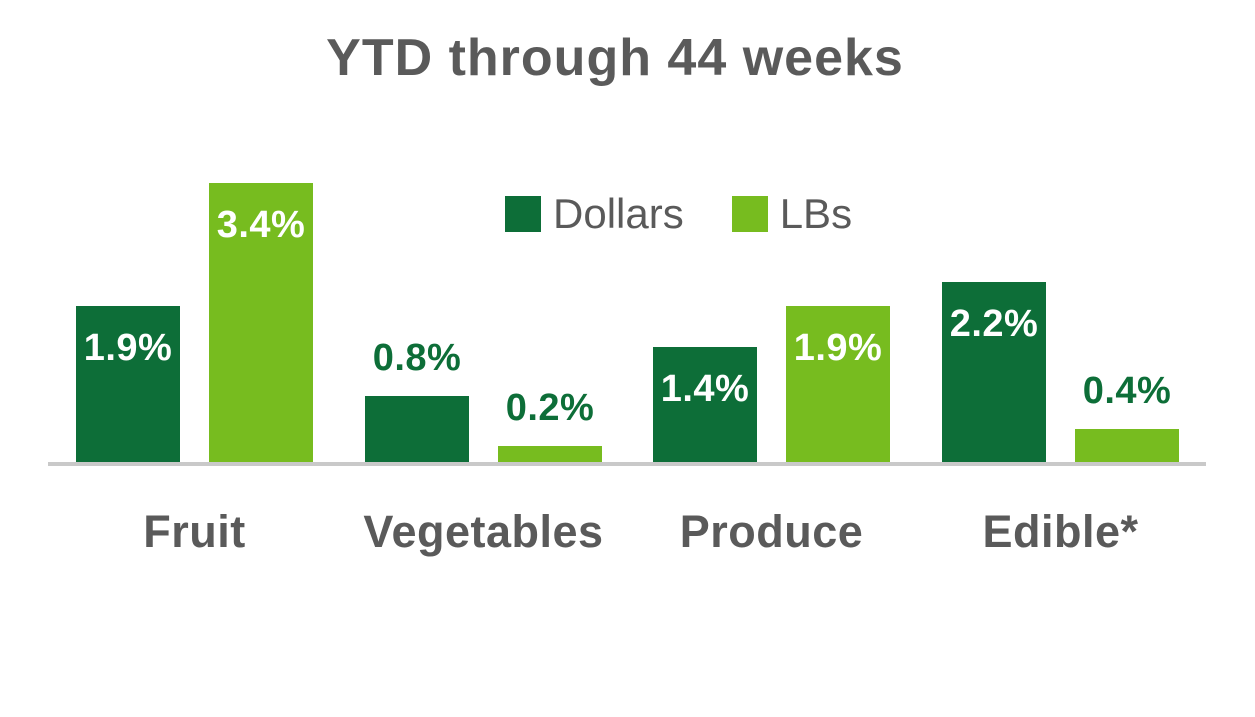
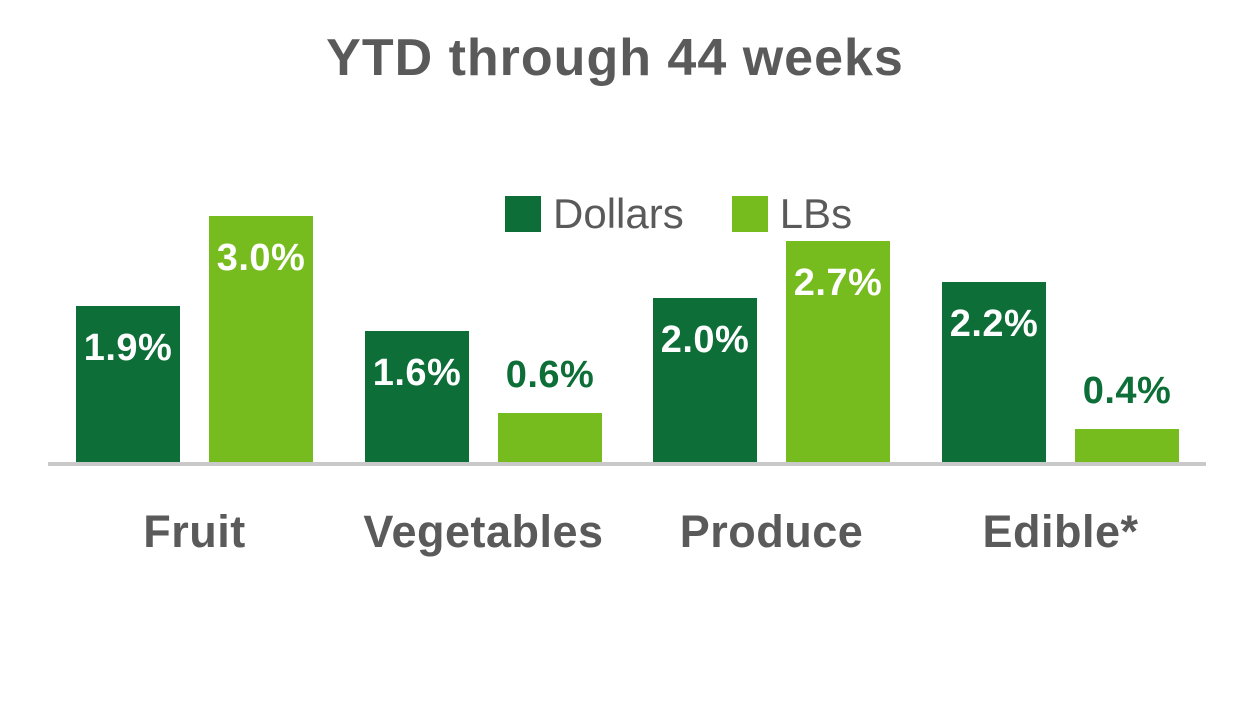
LBs/Fruit: 3.4% -> 3.0%
Dollars/Vegetables: 0.8% -> 1.6%
LBs/Vegetables: 0.2% -> 0.6%
Dollars/Produce: 1.4% -> 2.0%
LBs/Produce: 1.9% -> 2.7%
